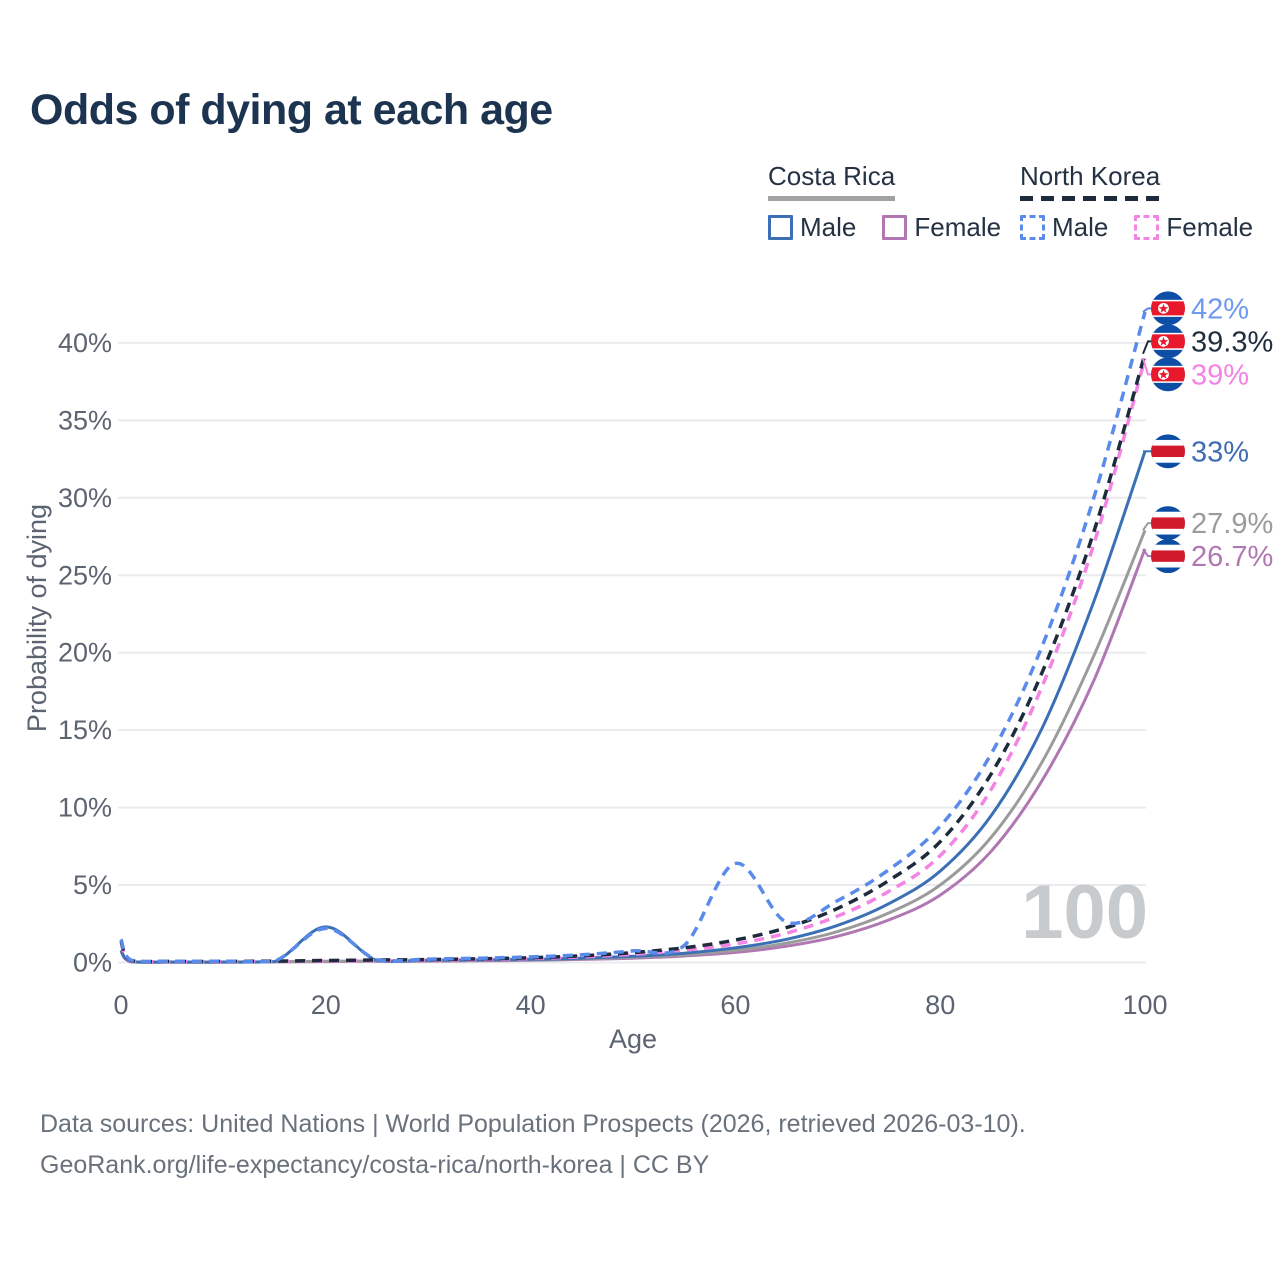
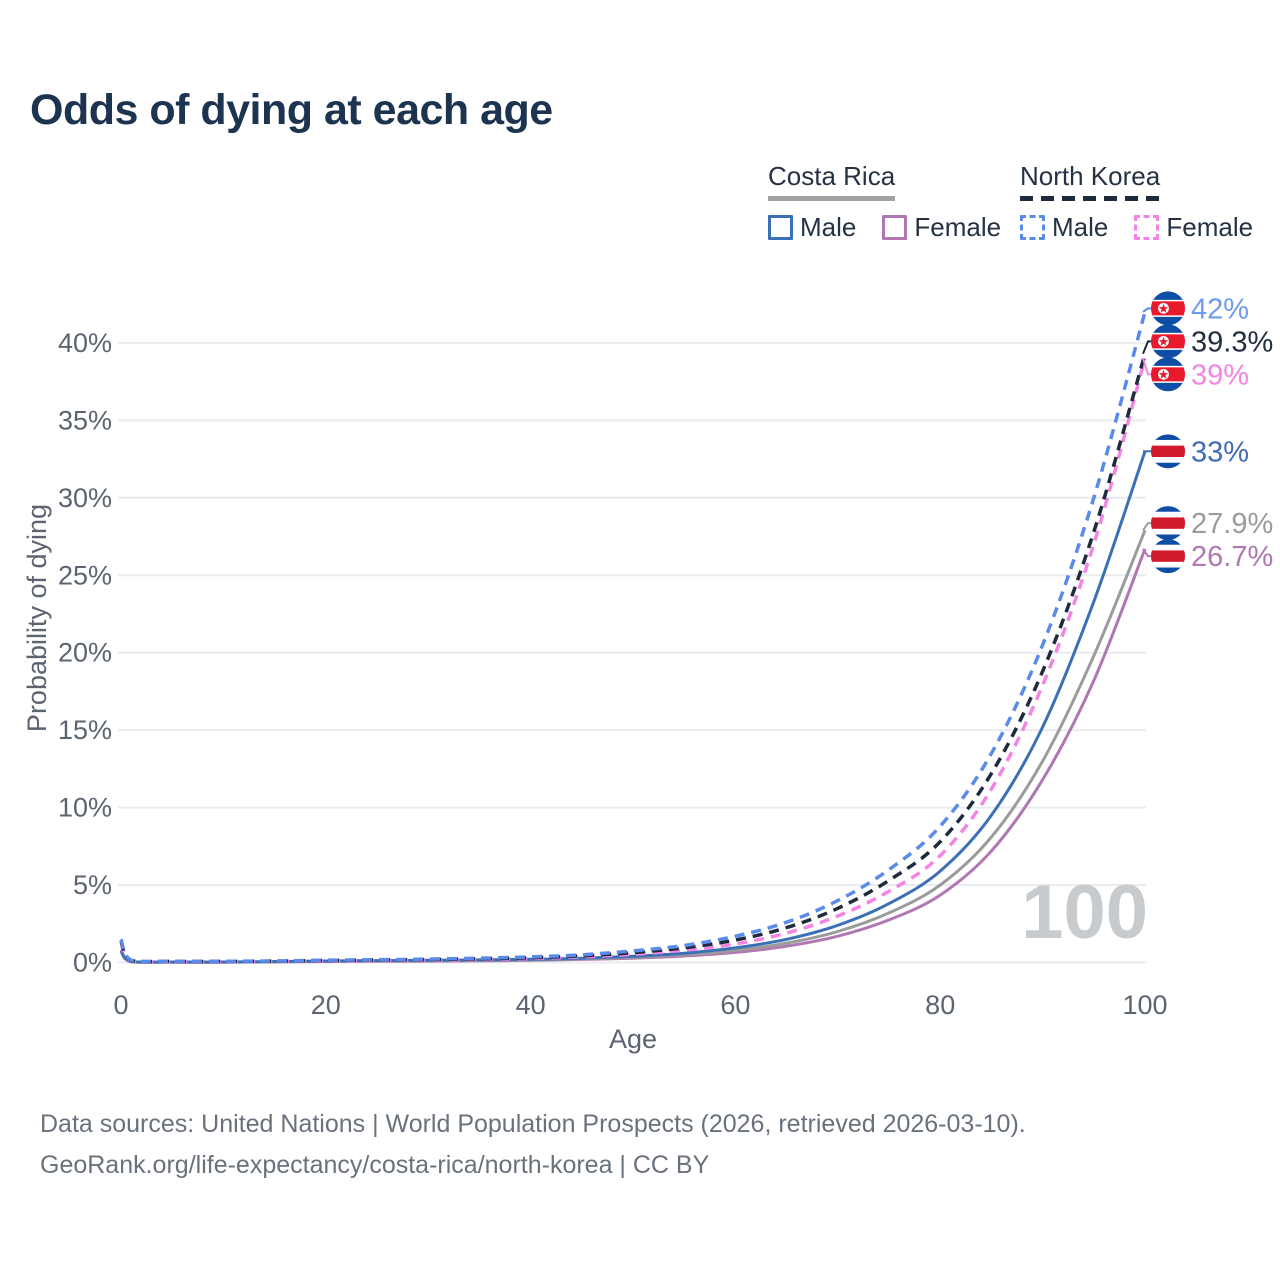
North Korea Male/20: 2.2% -> 0.1%
Costa Rica Male/20: 2.3% -> 0.1%
North Korea Male/60: 6.4% -> 1.7%
